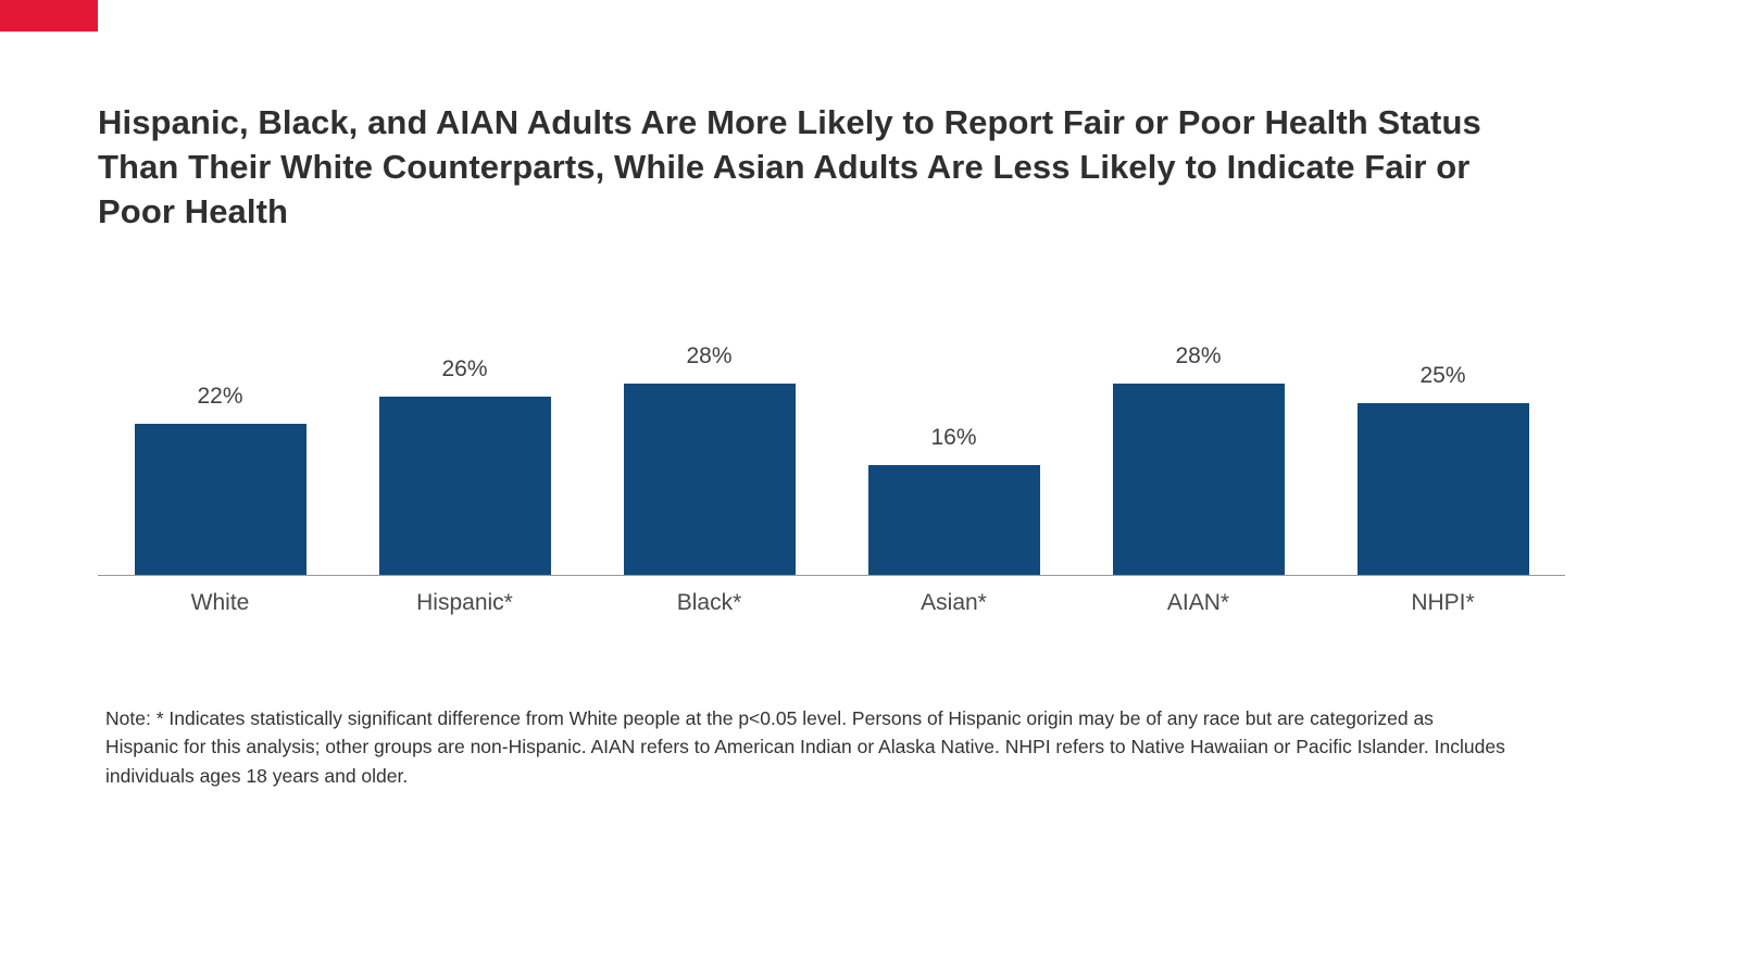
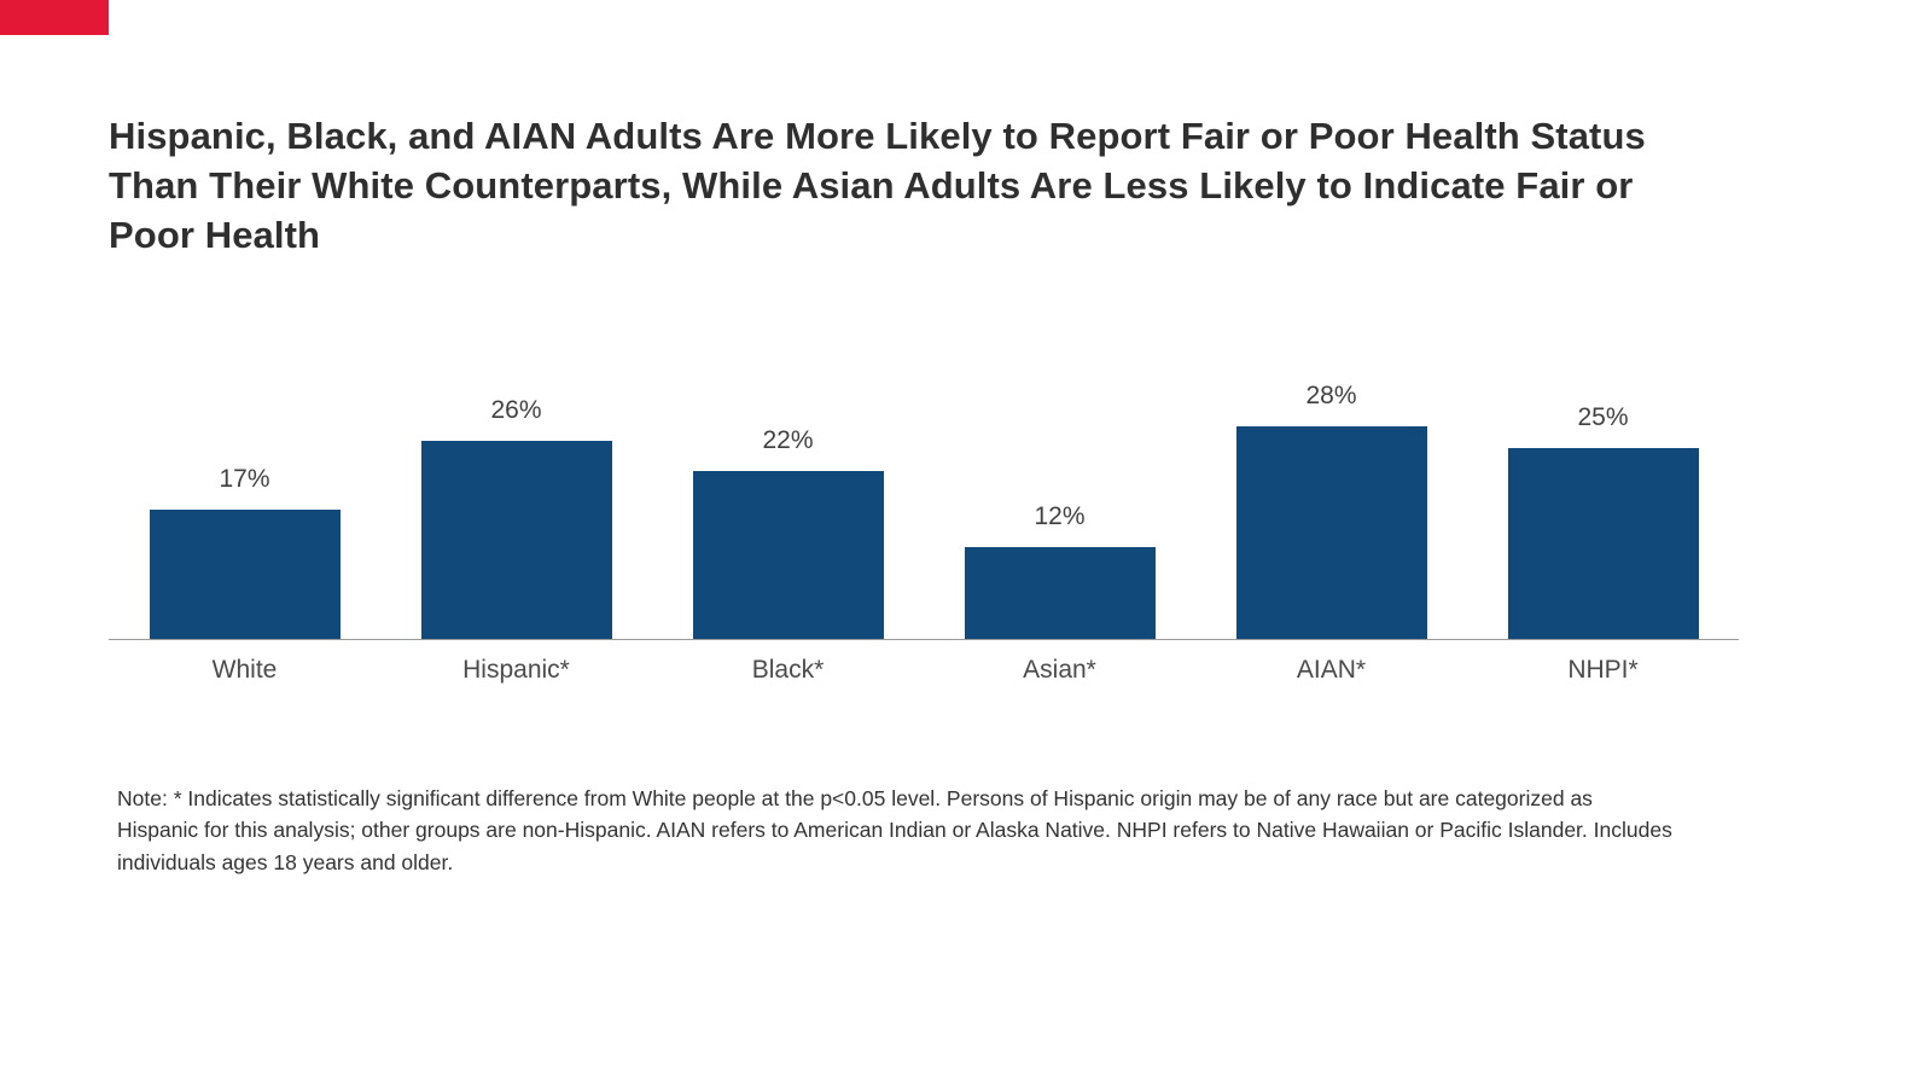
White: 22% -> 17%
Black*: 28% -> 22%
Asian*: 16% -> 12%
